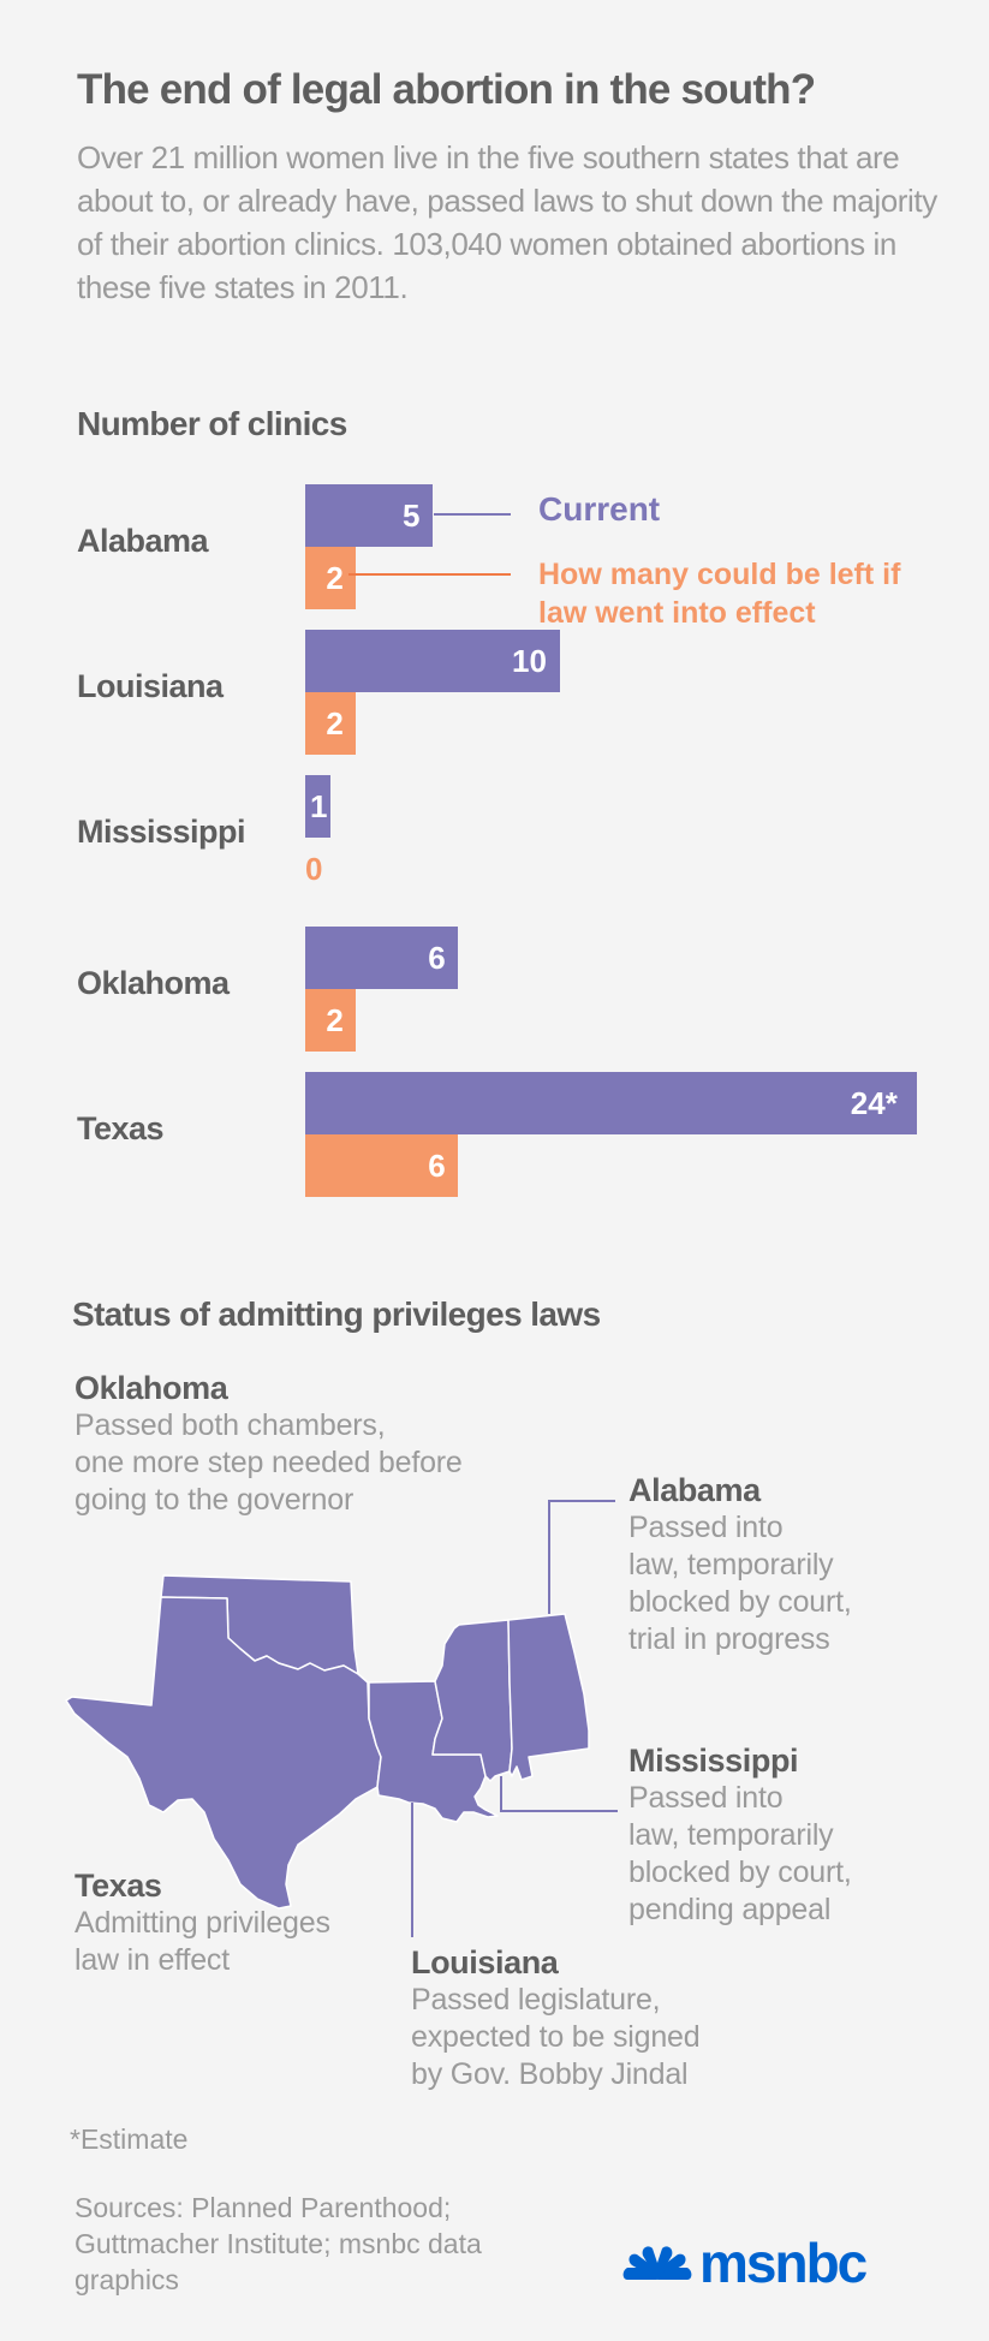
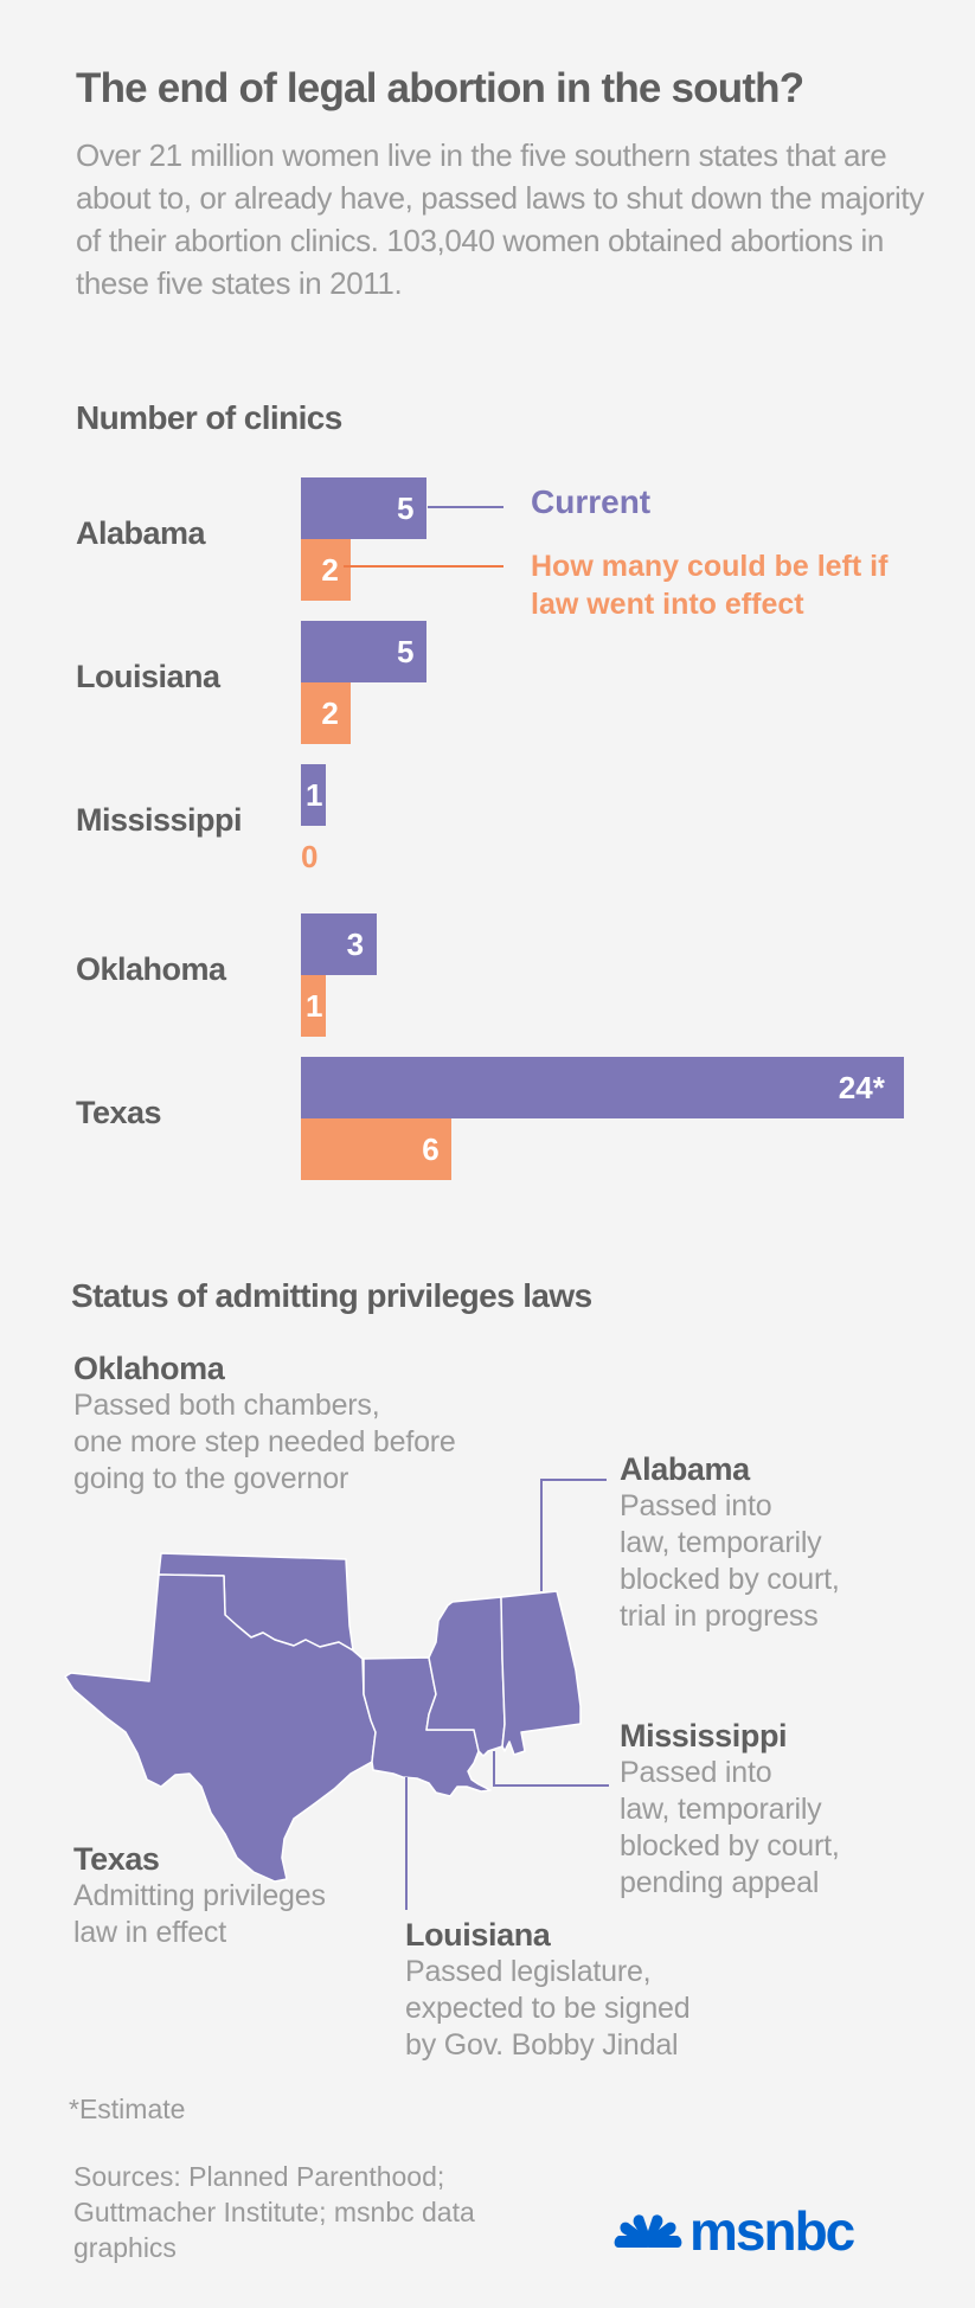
Current/Louisiana: 10 -> 5
Current/Oklahoma: 6 -> 3
How many could be left if law went into effect/Oklahoma: 2 -> 1
